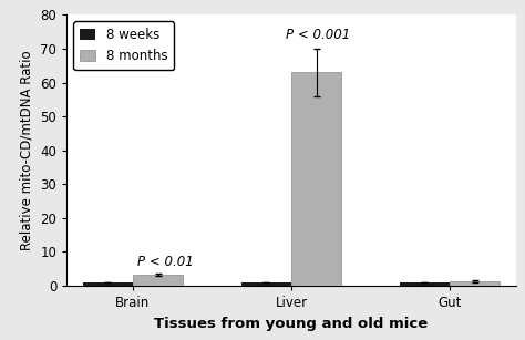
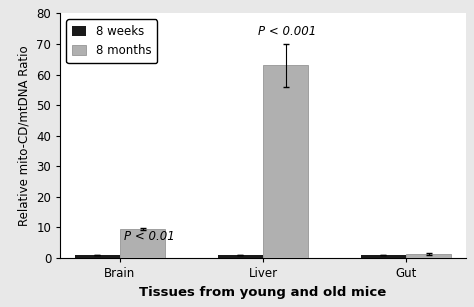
8 months/Brain: 3.2 -> 9.5
